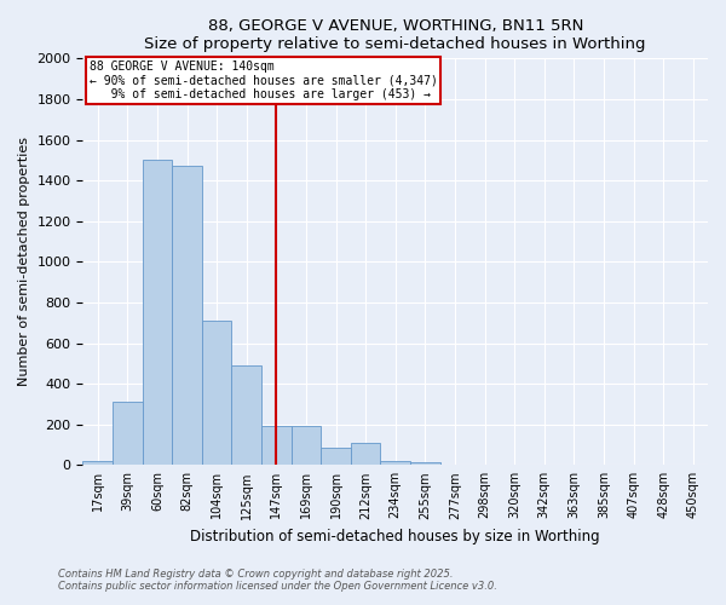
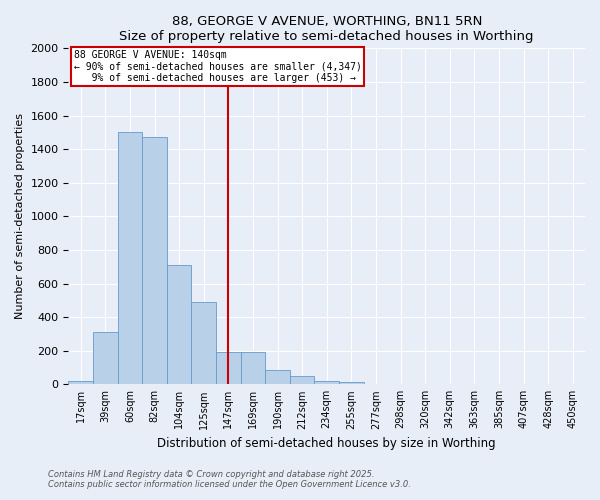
212sqm: 110 -> 50
